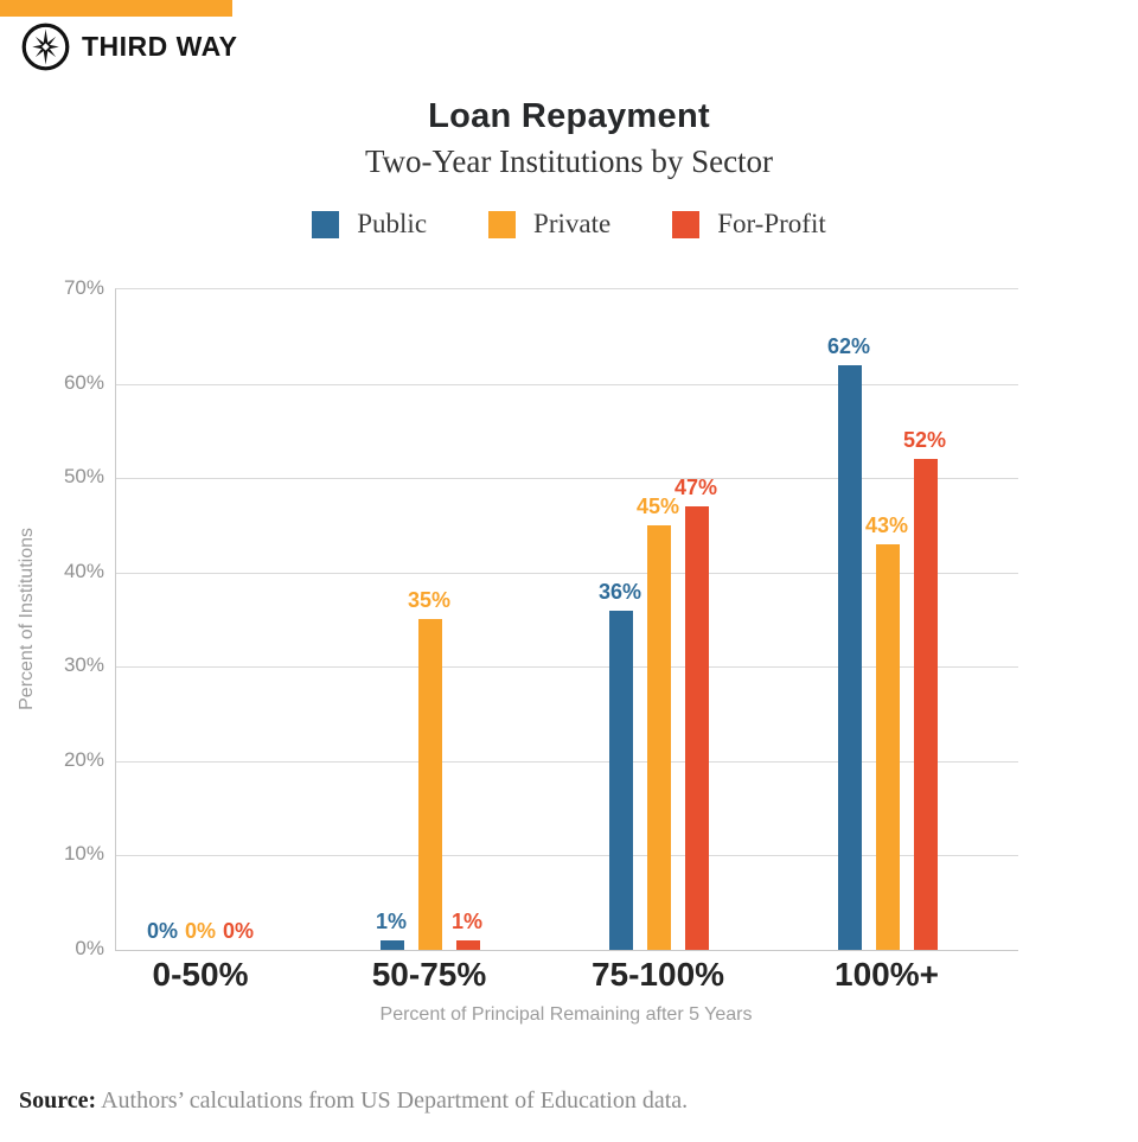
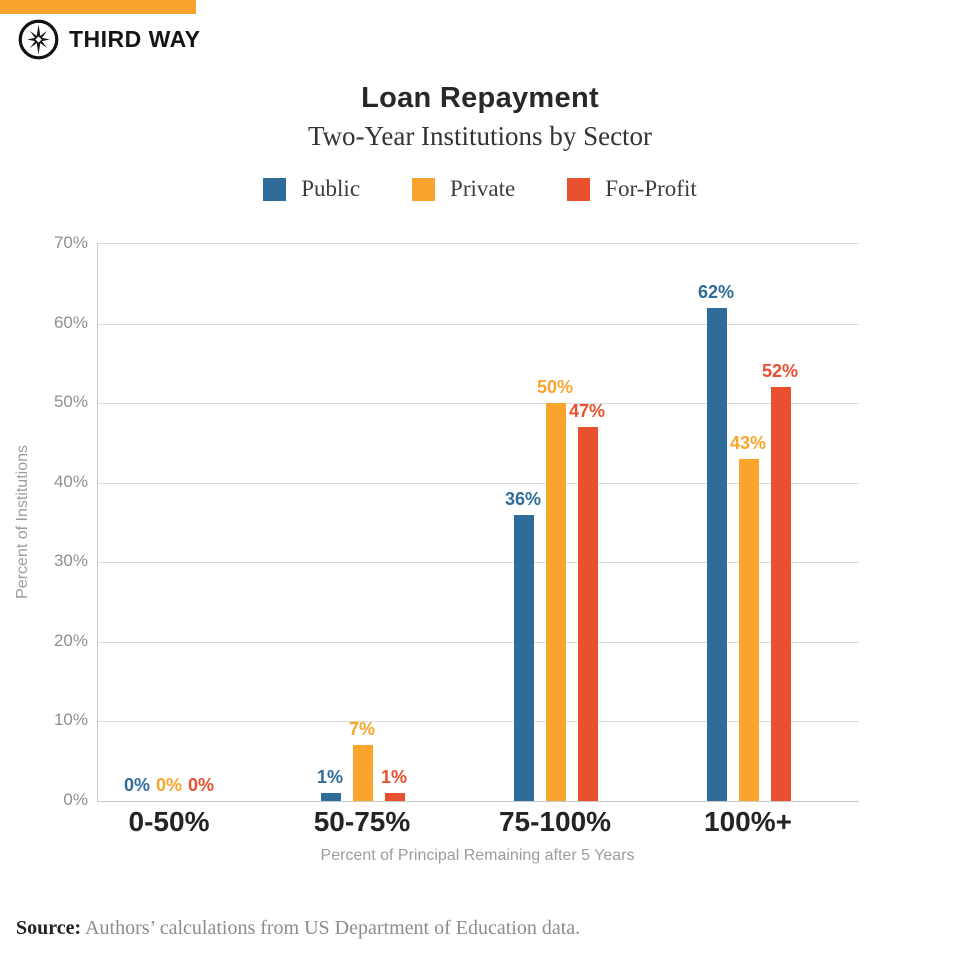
Private/50-75%: 35% -> 7%
Private/75-100%: 45% -> 50%
